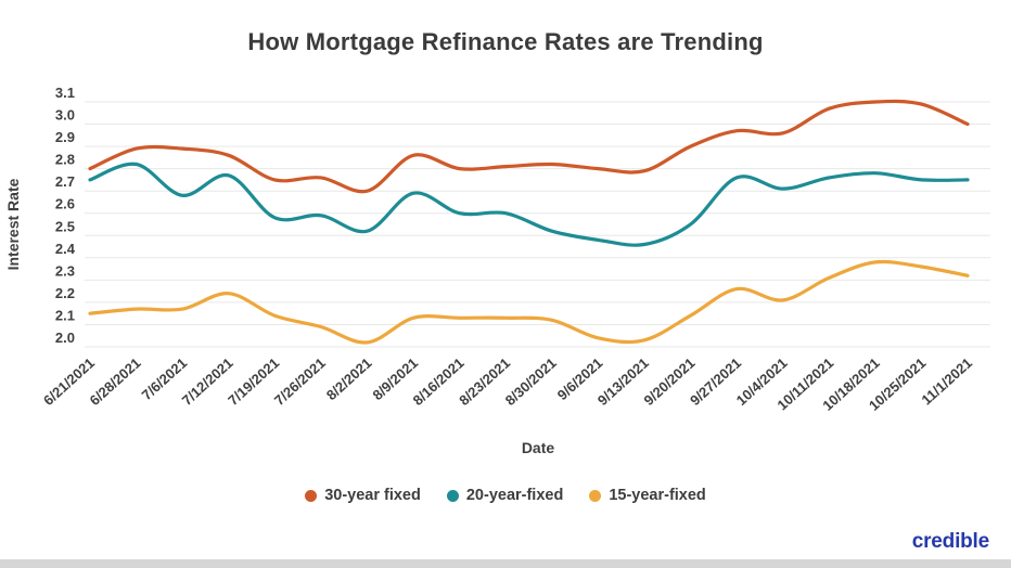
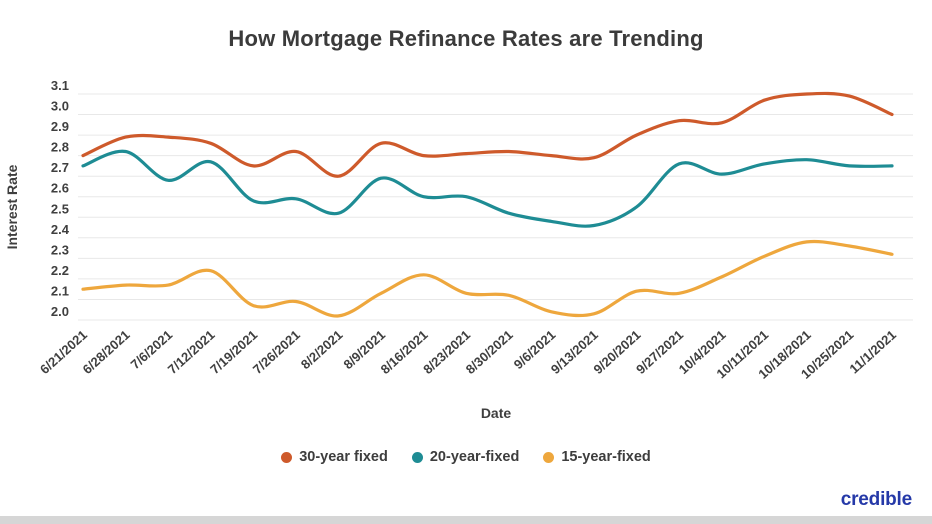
15-year-fixed/7/19/2021: 2.14 -> 2.07
30-year fixed/7/26/2021: 2.76 -> 2.82
15-year-fixed/8/16/2021: 2.13 -> 2.22
15-year-fixed/9/27/2021: 2.26 -> 2.13
